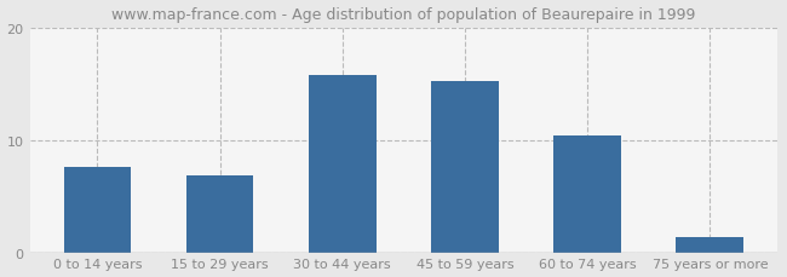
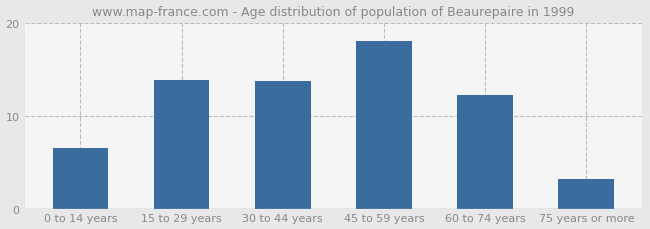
0 to 14 years: 7.6 -> 6.5
15 to 29 years: 6.8 -> 13.8
30 to 44 years: 15.8 -> 13.7
45 to 59 years: 15.2 -> 18.0
60 to 74 years: 10.4 -> 12.2
75 years or more: 1.4 -> 3.2
